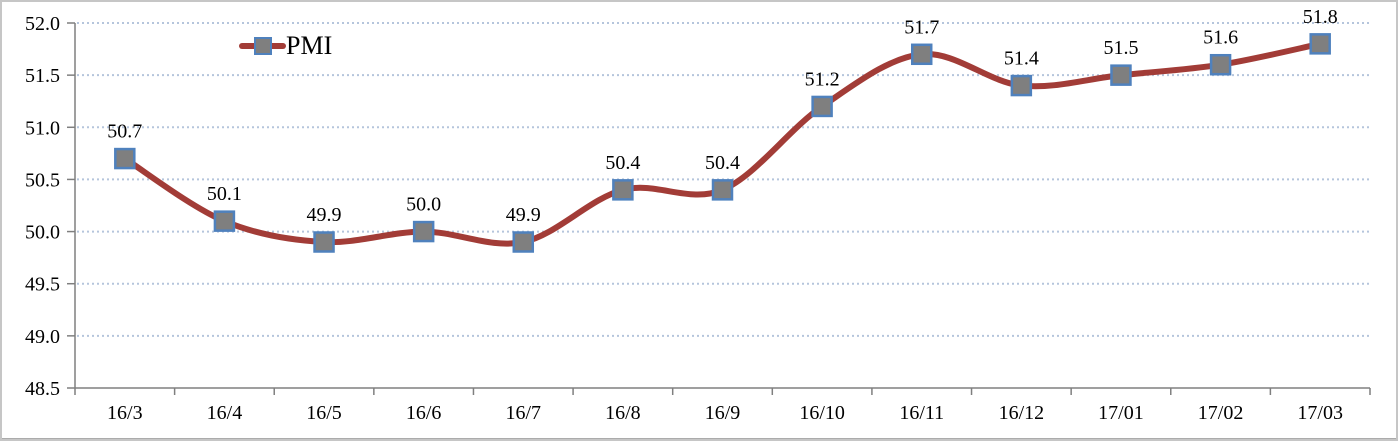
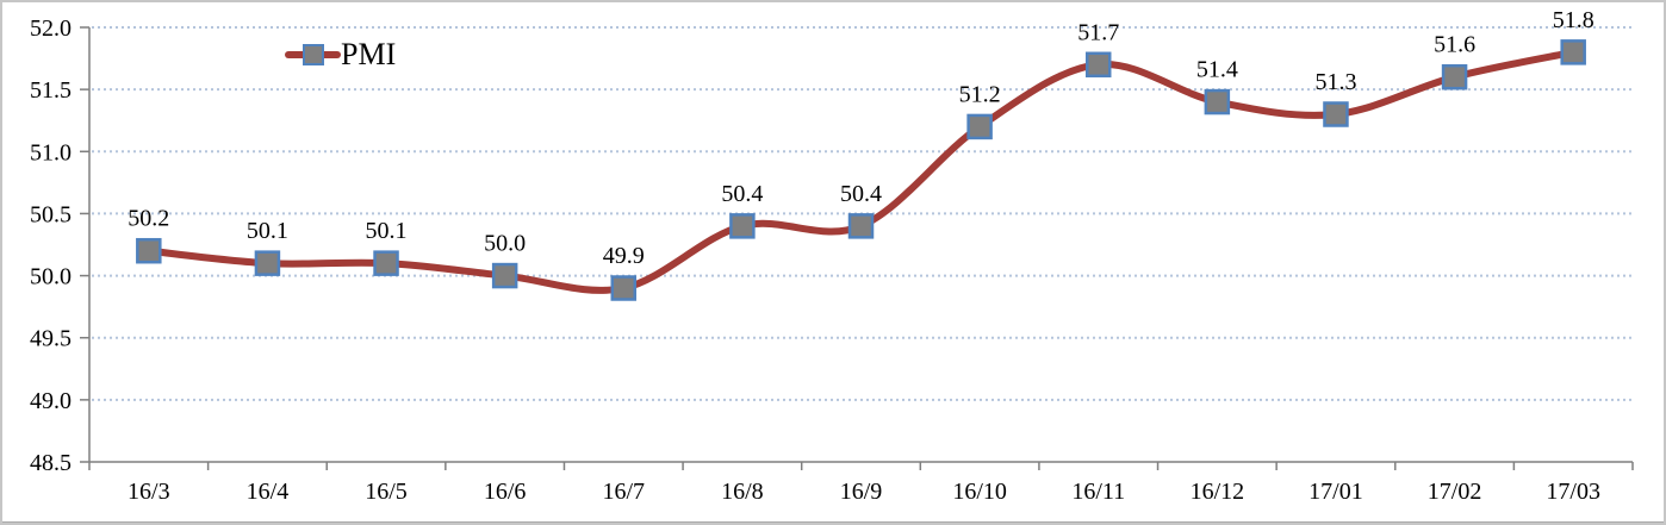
16/3: 50.7 -> 50.2
16/5: 49.9 -> 50.1
17/01: 51.5 -> 51.3
